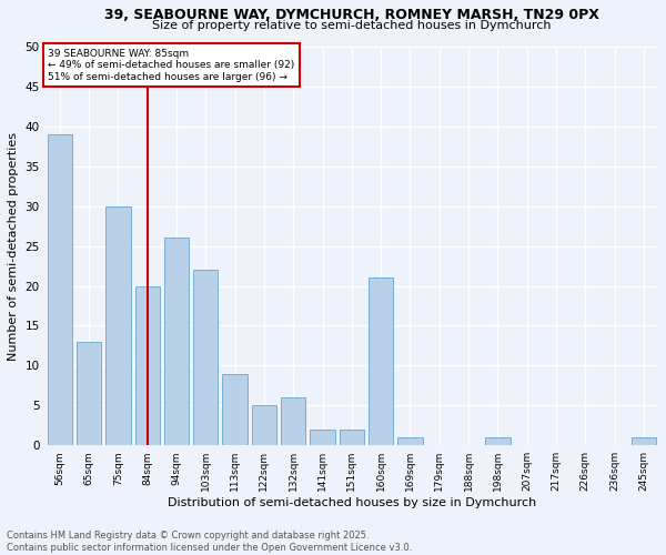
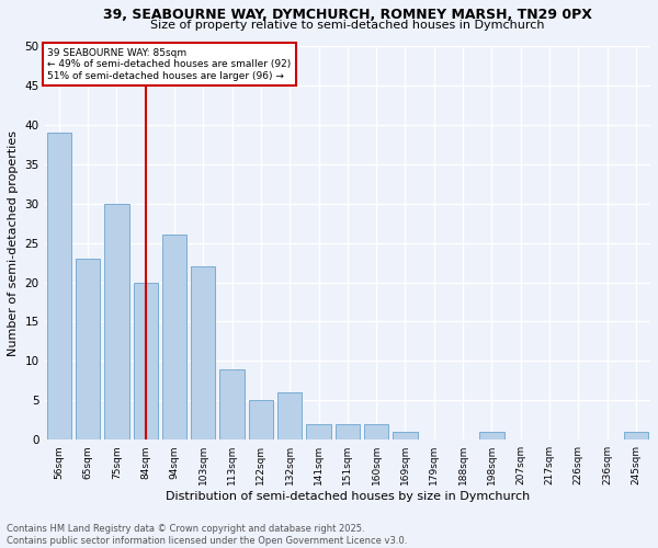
65sqm: 13 -> 23
160sqm: 21 -> 2
